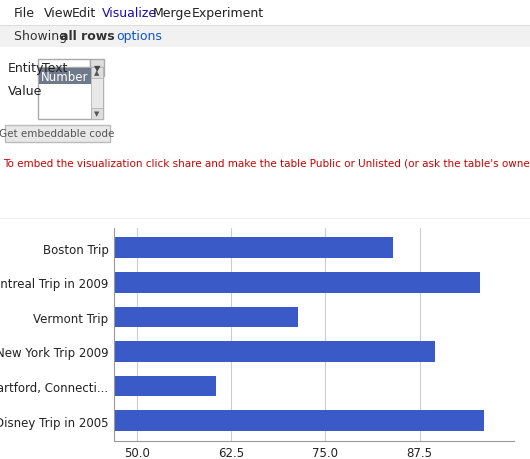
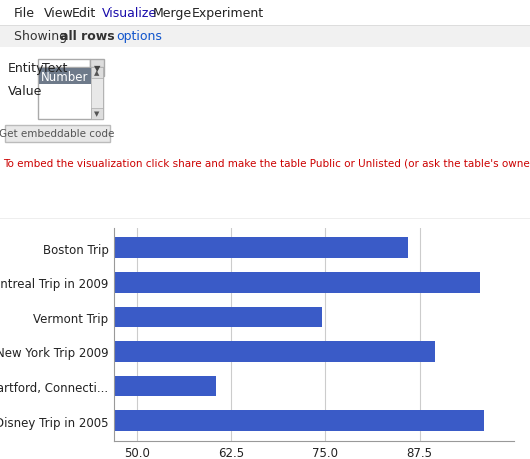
Boston Trip: 84.0 -> 86.0
Vermont Trip: 71.4 -> 74.5
